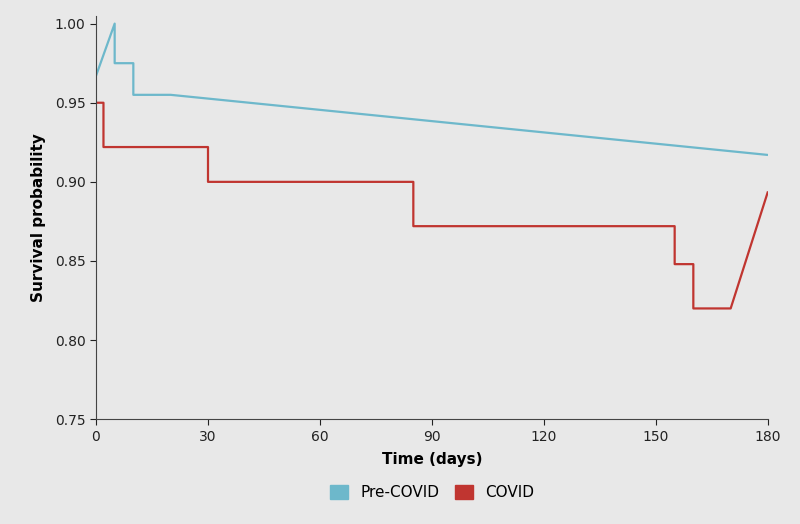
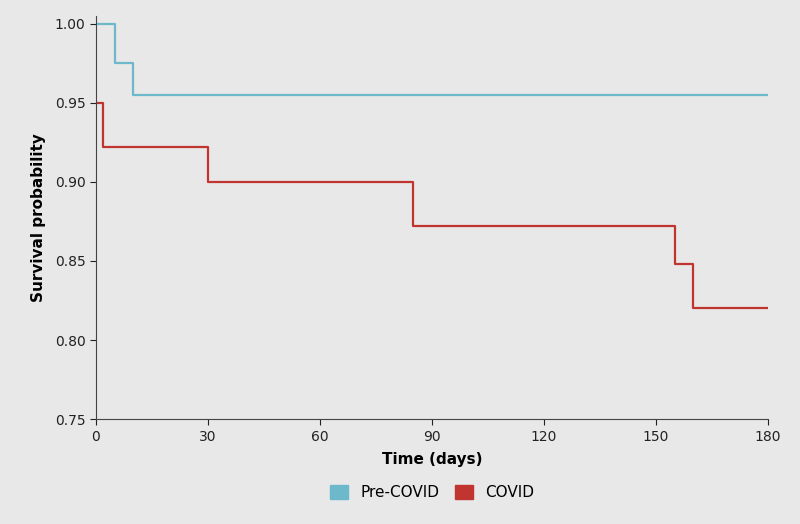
Pre-COVID/0: 0.967 -> 1.000
Pre-COVID/180: 0.917 -> 0.955
COVID/180: 0.894 -> 0.820
